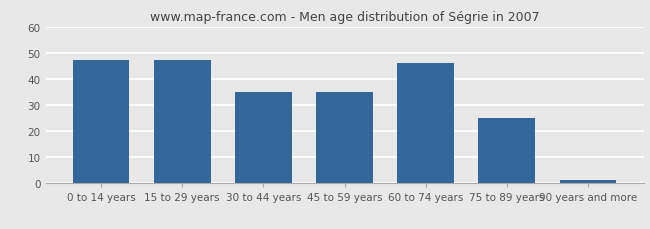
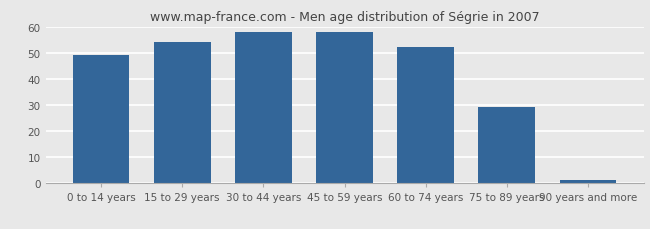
0 to 14 years: 47 -> 49
15 to 29 years: 47 -> 54
30 to 44 years: 35 -> 58
45 to 59 years: 35 -> 58
60 to 74 years: 46 -> 52
75 to 89 years: 25 -> 29
